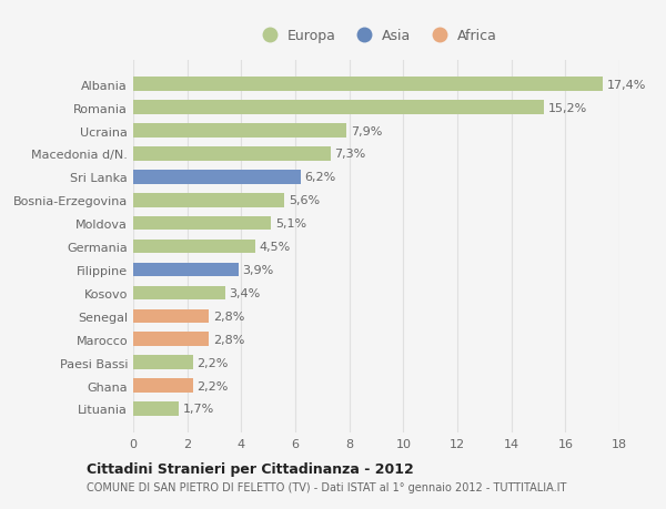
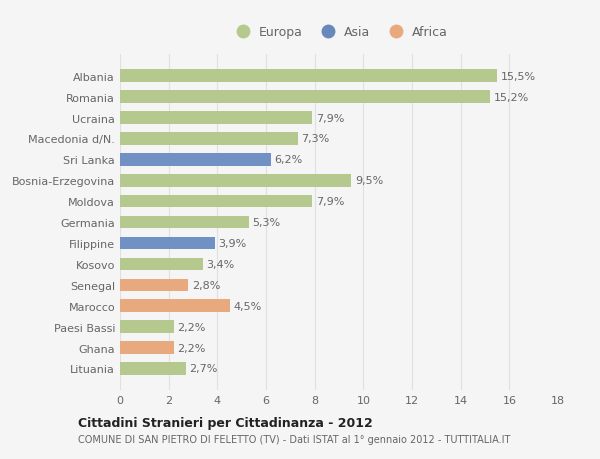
Albania: 17,4% -> 15,5%
Bosnia-Erzegovina: 5,6% -> 9,5%
Moldova: 5,1% -> 7,9%
Germania: 4,5% -> 5,3%
Marocco: 2,8% -> 4,5%
Lituania: 1,7% -> 2,7%
